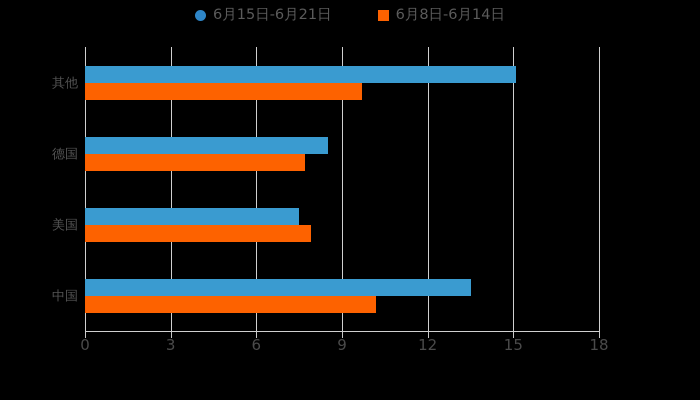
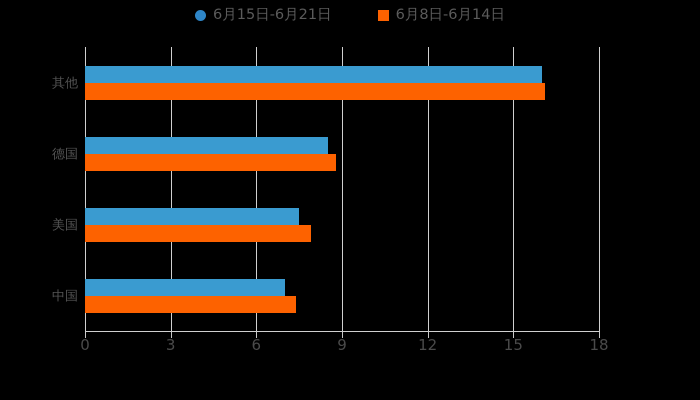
6月15日-6月21日/中国: 13.5 -> 7.0
6月8日-6月14日/中国: 10.2 -> 7.4
6月8日-6月14日/德国: 7.7 -> 8.8
6月15日-6月21日/其他: 15.1 -> 16.0
6月8日-6月14日/其他: 9.7 -> 16.1
